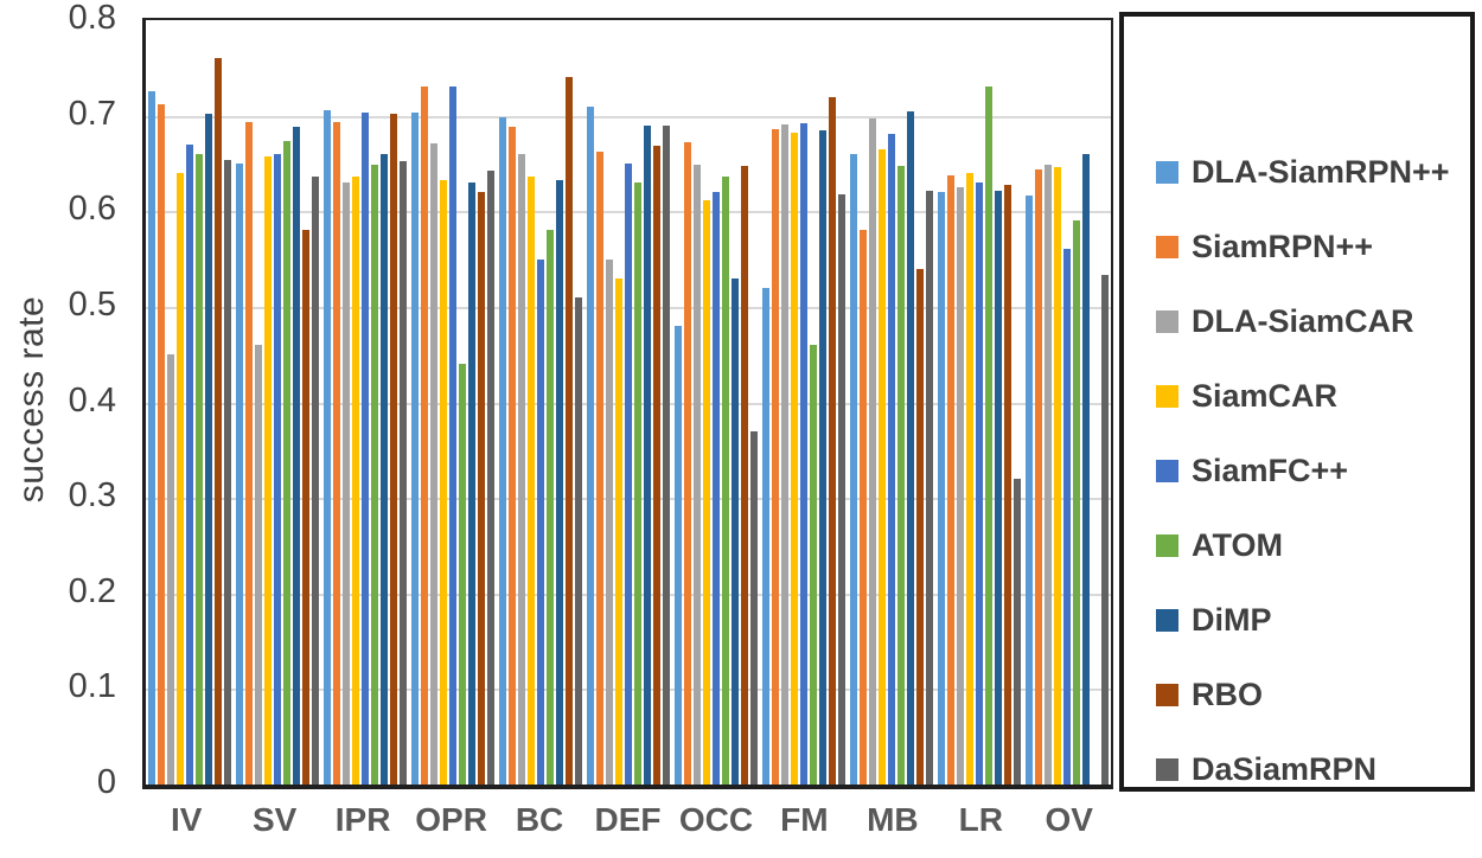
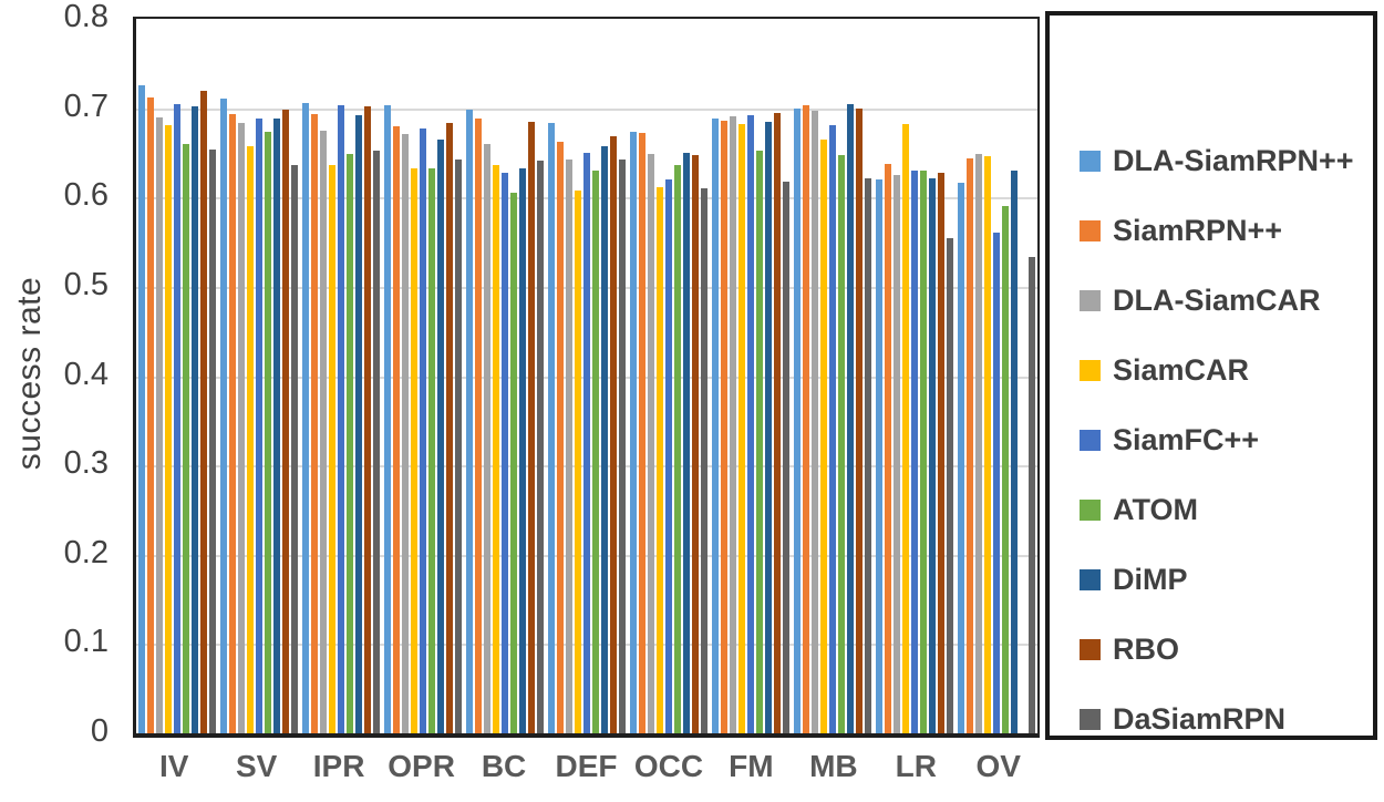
DLA-SiamCAR/IV: 0.45 -> 0.69
SiamCAR/IV: 0.64 -> 0.68
SiamFC++/IV: 0.67 -> 0.70
RBO/IV: 0.76 -> 0.72
DLA-SiamRPN++/SV: 0.65 -> 0.71
DLA-SiamCAR/SV: 0.46 -> 0.68
SiamFC++/SV: 0.66 -> 0.69
RBO/SV: 0.58 -> 0.70
DLA-SiamCAR/IPR: 0.63 -> 0.68
DiMP/IPR: 0.66 -> 0.69
SiamRPN++/OPR: 0.73 -> 0.68
SiamFC++/OPR: 0.73 -> 0.68
ATOM/OPR: 0.44 -> 0.63
DiMP/OPR: 0.63 -> 0.67
RBO/OPR: 0.62 -> 0.68
SiamFC++/BC: 0.55 -> 0.63
ATOM/BC: 0.58 -> 0.60
RBO/BC: 0.74 -> 0.69
DaSiamRPN/BC: 0.51 -> 0.64
DLA-SiamRPN++/DEF: 0.71 -> 0.68
DLA-SiamCAR/DEF: 0.55 -> 0.64
SiamCAR/DEF: 0.53 -> 0.61
DiMP/DEF: 0.69 -> 0.66
DaSiamRPN/DEF: 0.69 -> 0.64
DLA-SiamRPN++/OCC: 0.48 -> 0.67
DiMP/OCC: 0.53 -> 0.65
DaSiamRPN/OCC: 0.37 -> 0.61
DLA-SiamRPN++/FM: 0.52 -> 0.69
ATOM/FM: 0.46 -> 0.65
RBO/FM: 0.72 -> 0.69
DLA-SiamRPN++/MB: 0.66 -> 0.70
SiamRPN++/MB: 0.58 -> 0.70
RBO/MB: 0.54 -> 0.70
SiamCAR/LR: 0.64 -> 0.68
ATOM/LR: 0.73 -> 0.63
DaSiamRPN/LR: 0.32 -> 0.56
DiMP/OV: 0.66 -> 0.63
